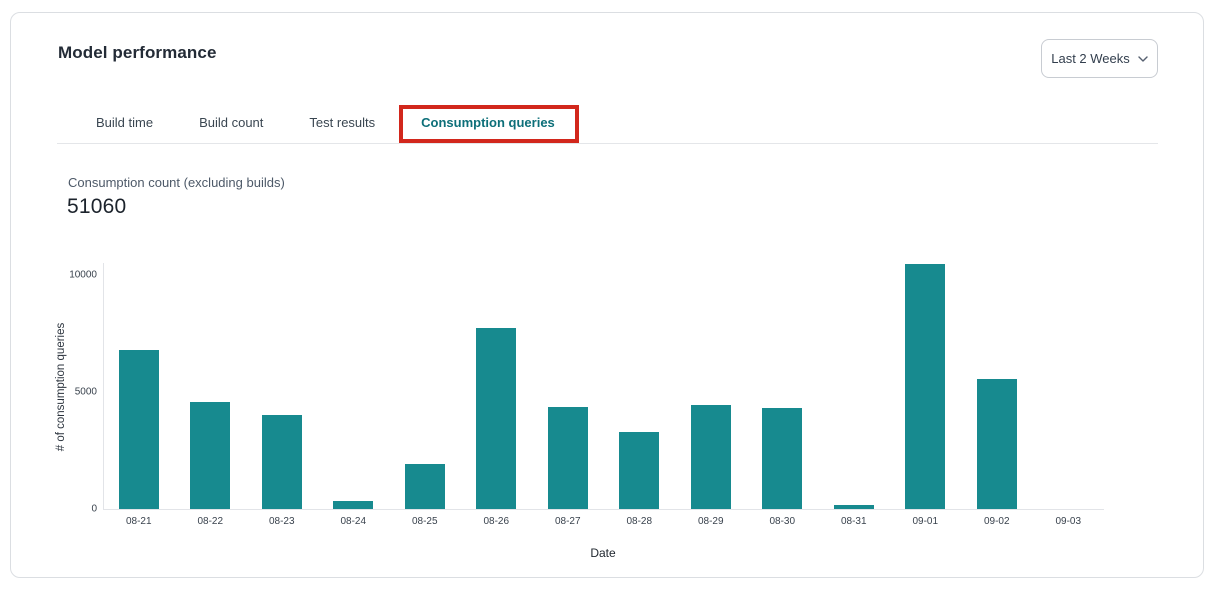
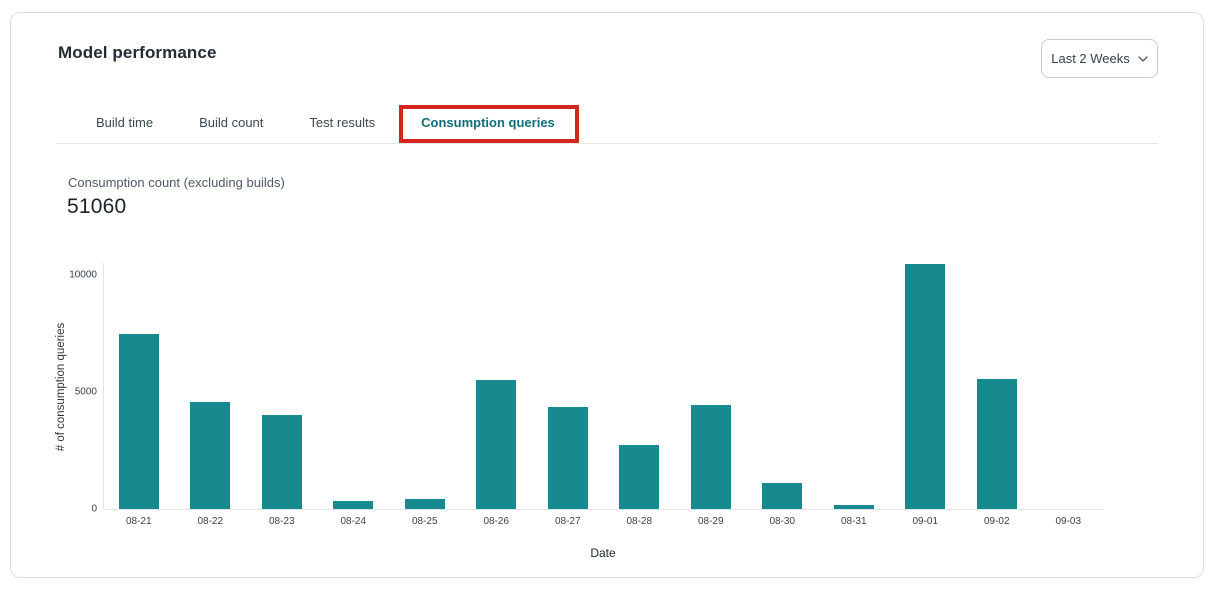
08-21: 6800 -> 7400
08-25: 1900 -> 400
08-26: 7700 -> 5500
08-28: 3300 -> 2700
08-30: 4300 -> 1100
